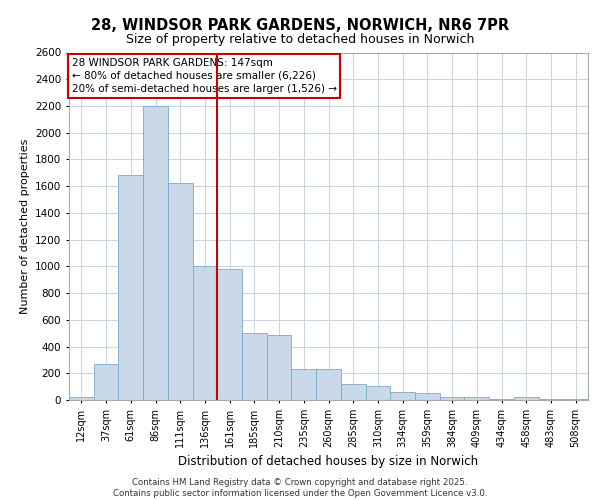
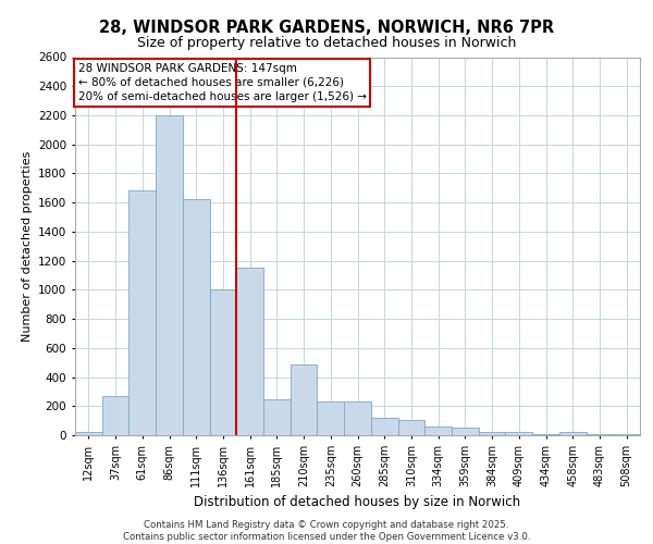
161sqm: 980 -> 1150
185sqm: 500 -> 250
